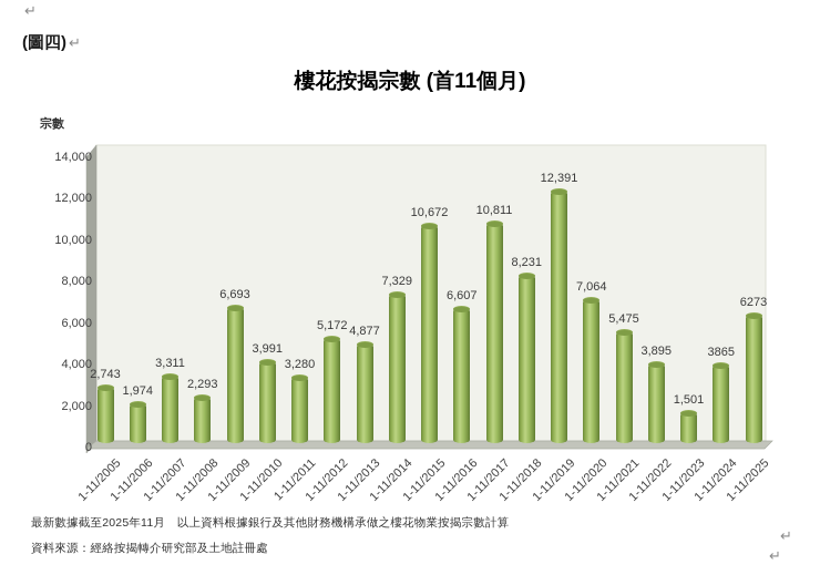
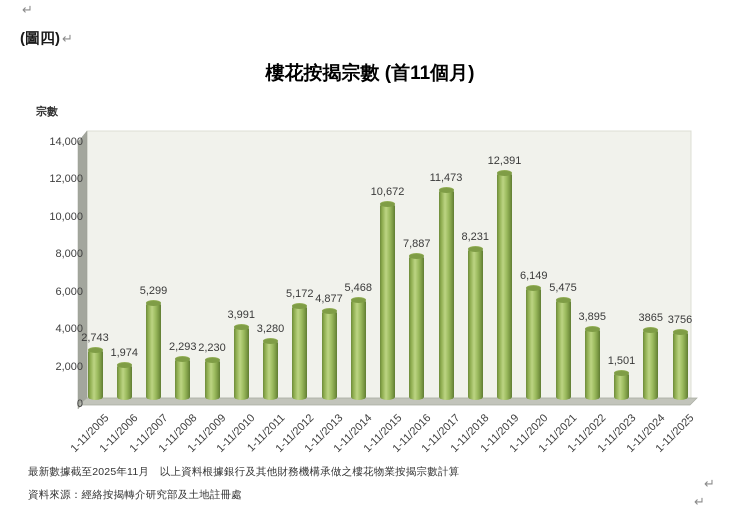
1-11/2007: 3,311 -> 5,299
1-11/2009: 6,693 -> 2,230
1-11/2014: 7,329 -> 5,468
1-11/2016: 6,607 -> 7,887
1-11/2017: 10,811 -> 11,473
1-11/2020: 7,064 -> 6,149
1-11/2025: 6273 -> 3756
